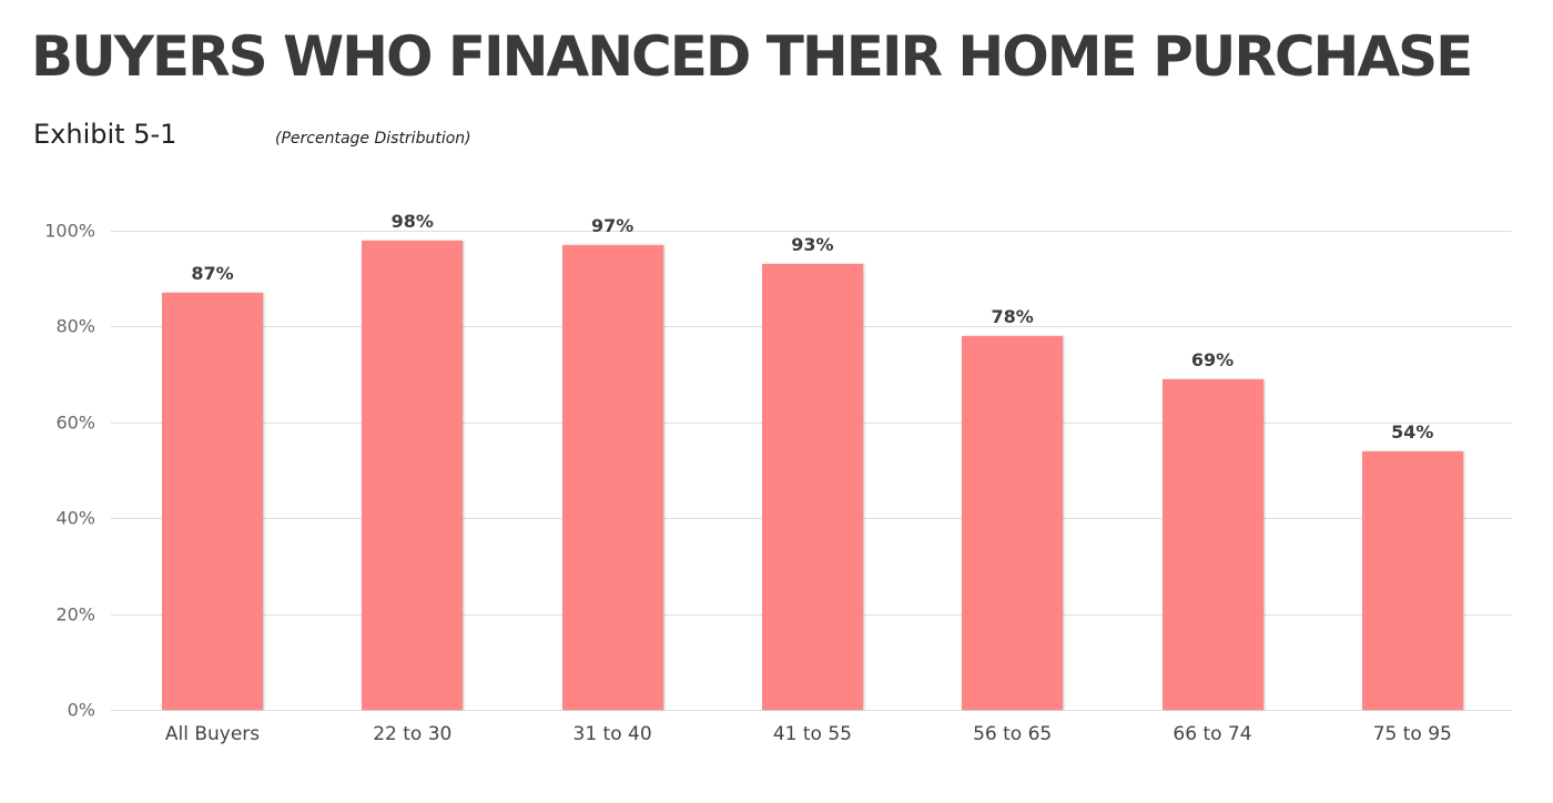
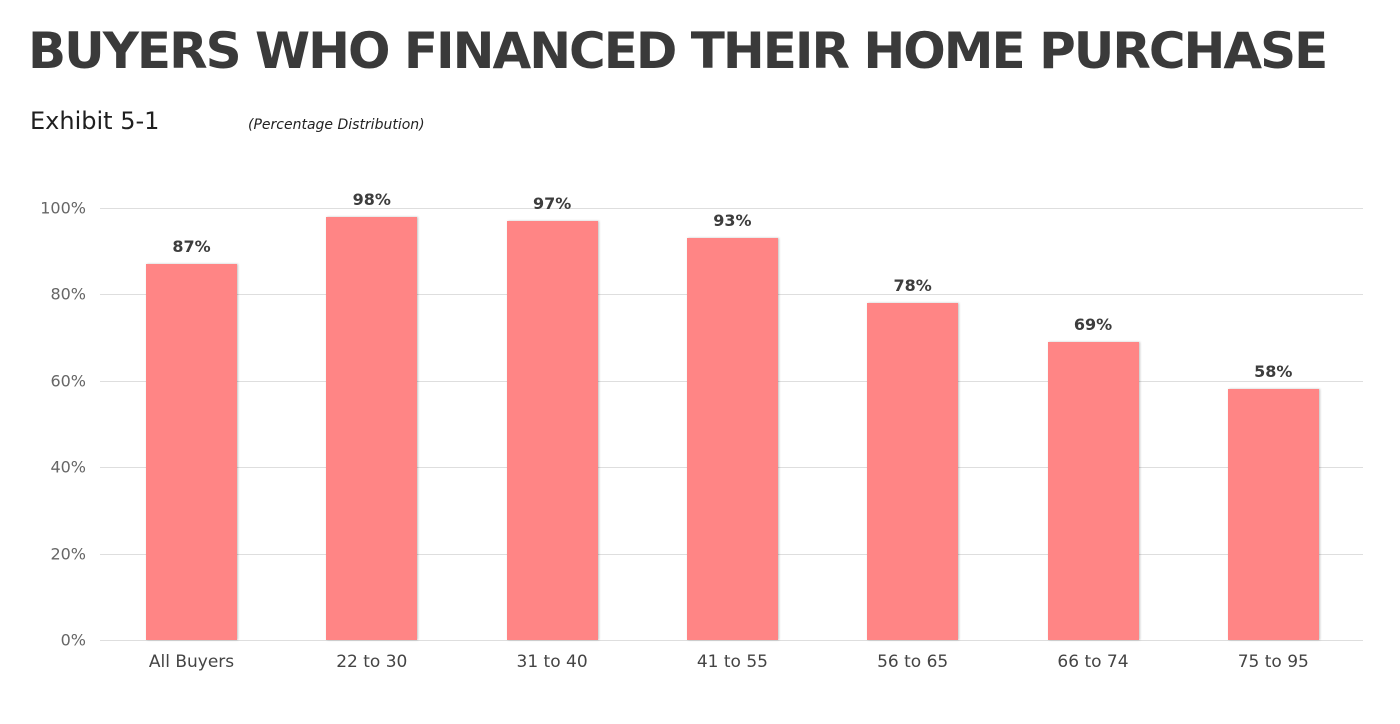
75 to 95: 54% -> 58%
